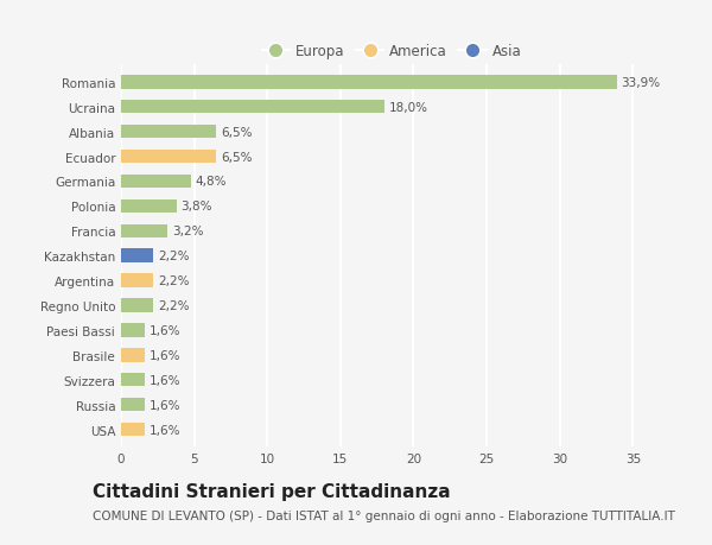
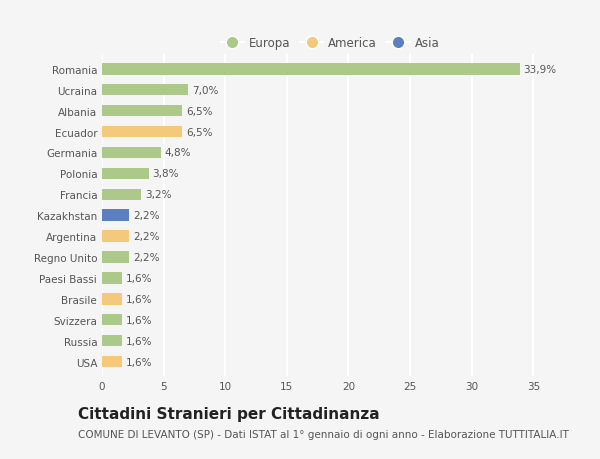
Ucraina: 18,0% -> 7,0%
